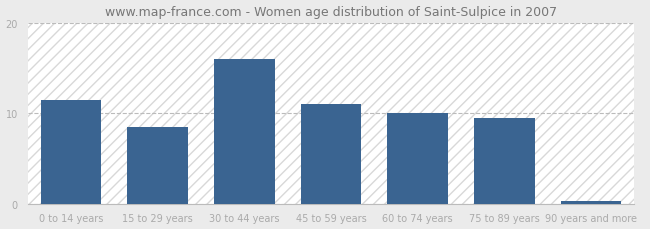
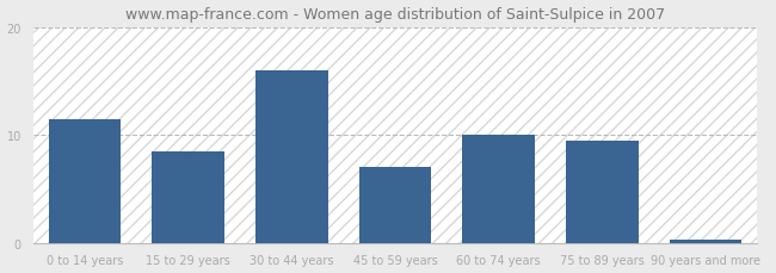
45 to 59 years: 11.0 -> 7.0
